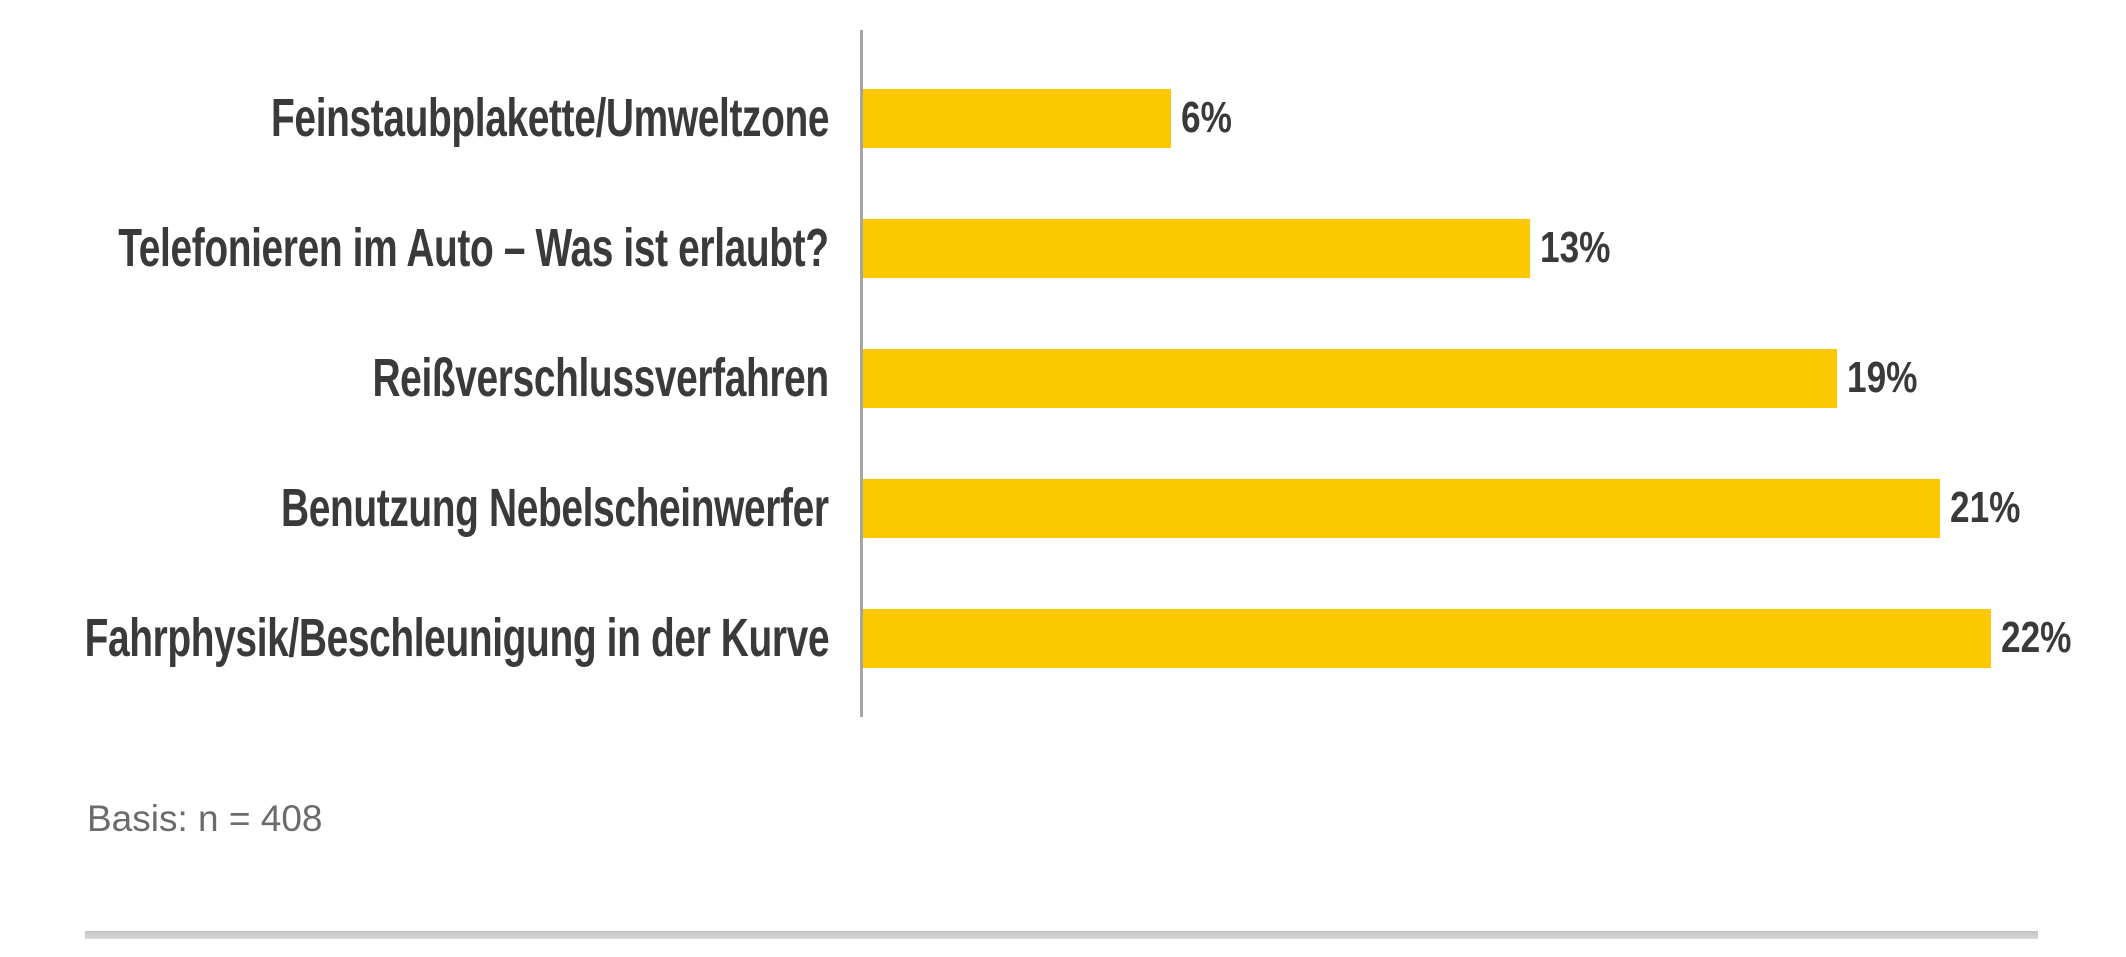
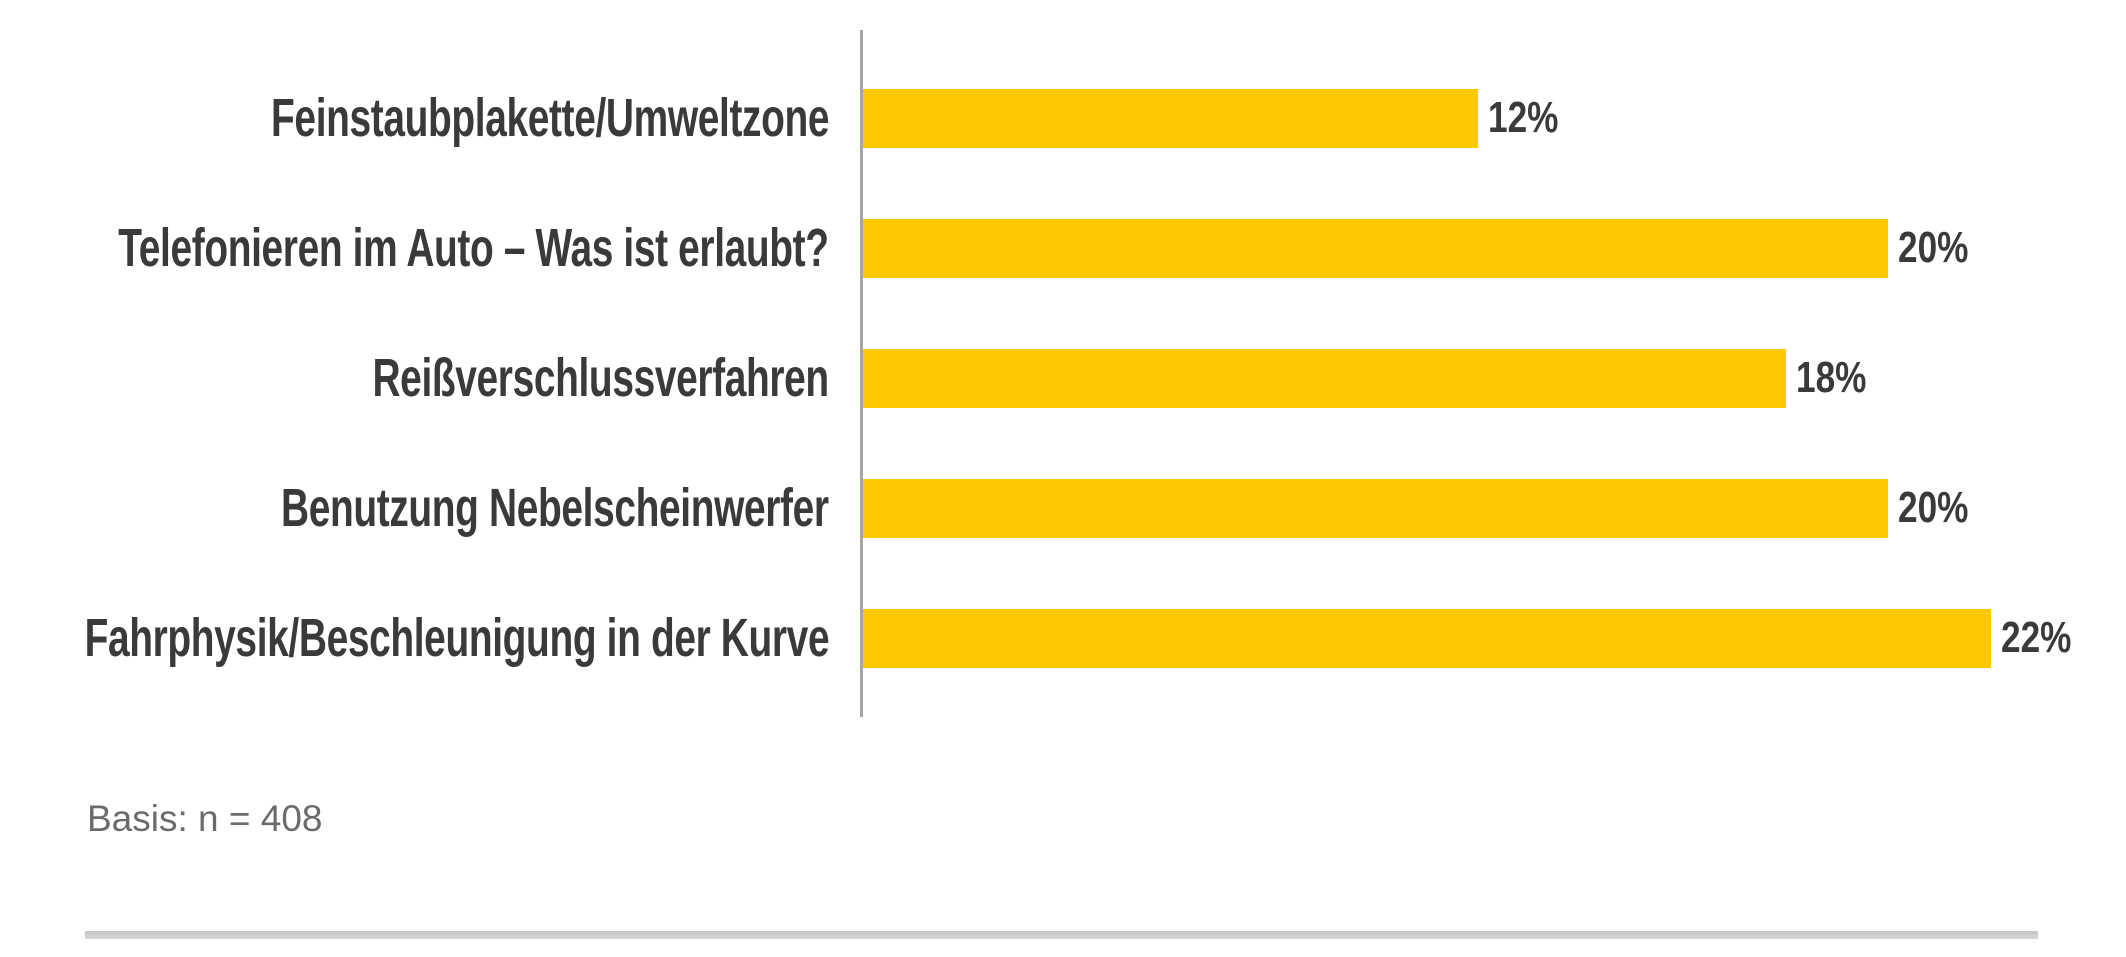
Feinstaubplakette/Umweltzone: 6% -> 12%
Telefonieren im Auto – Was ist erlaubt?: 13% -> 20%
Reißverschlussverfahren: 19% -> 18%
Benutzung Nebelscheinwerfer: 21% -> 20%
